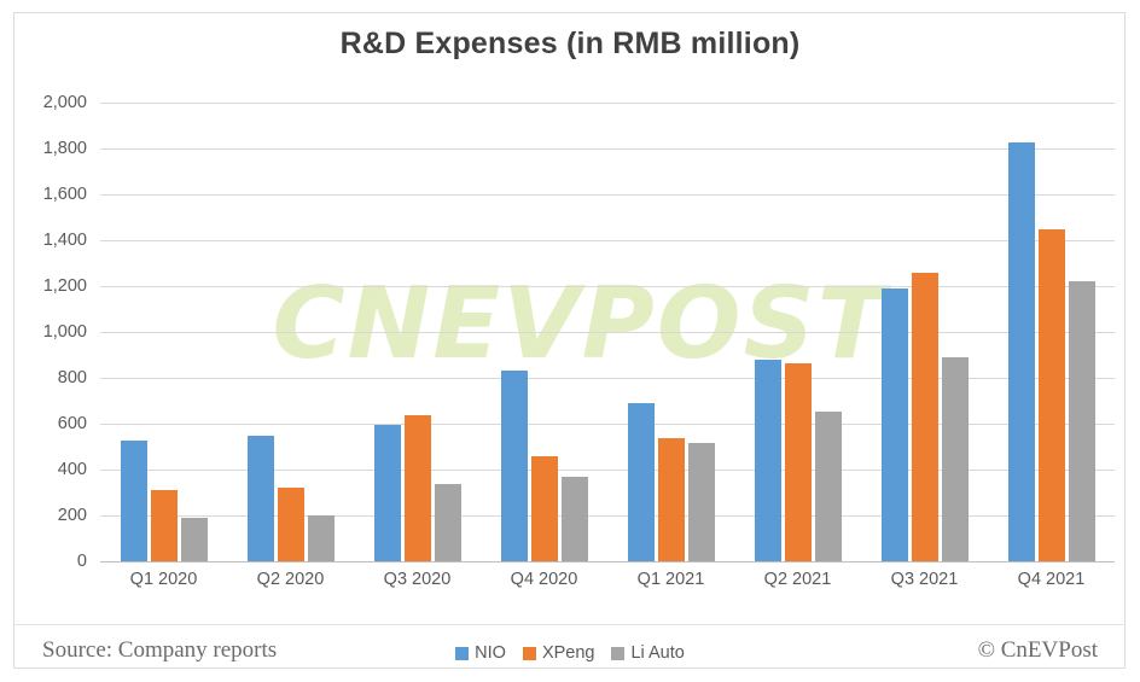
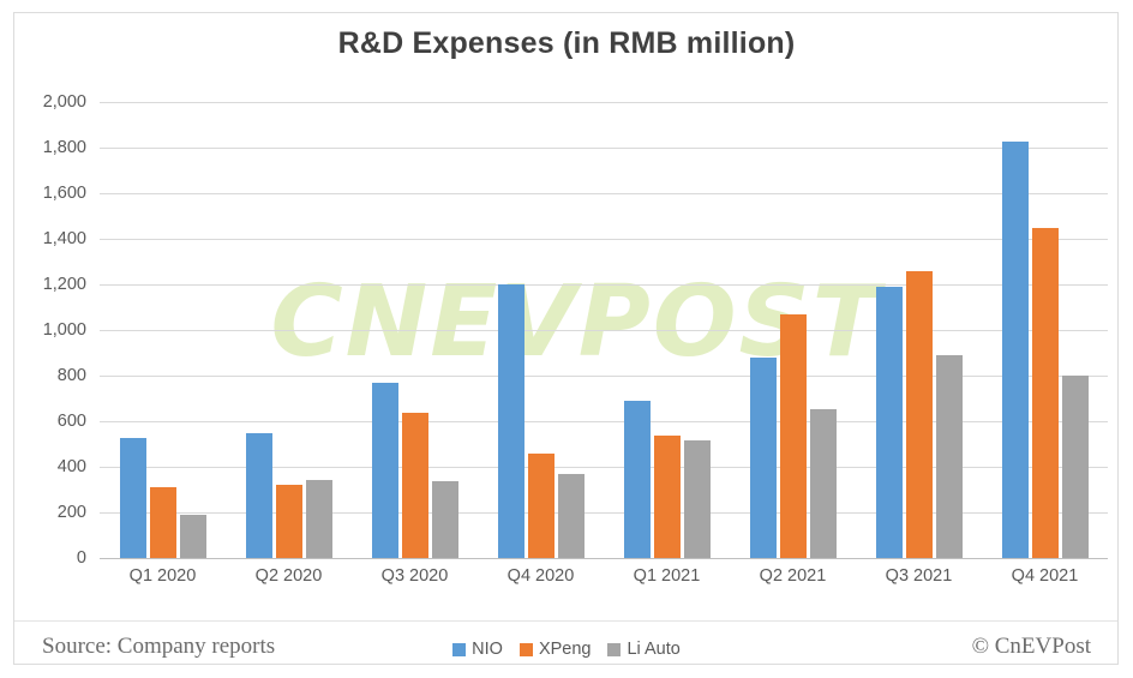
Li Auto/Q2 2020: 200 -> 340
NIO/Q3 2020: 600 -> 770
NIO/Q4 2020: 830 -> 1200
XPeng/Q2 2021: 860 -> 1070
Li Auto/Q4 2021: 1220 -> 800
